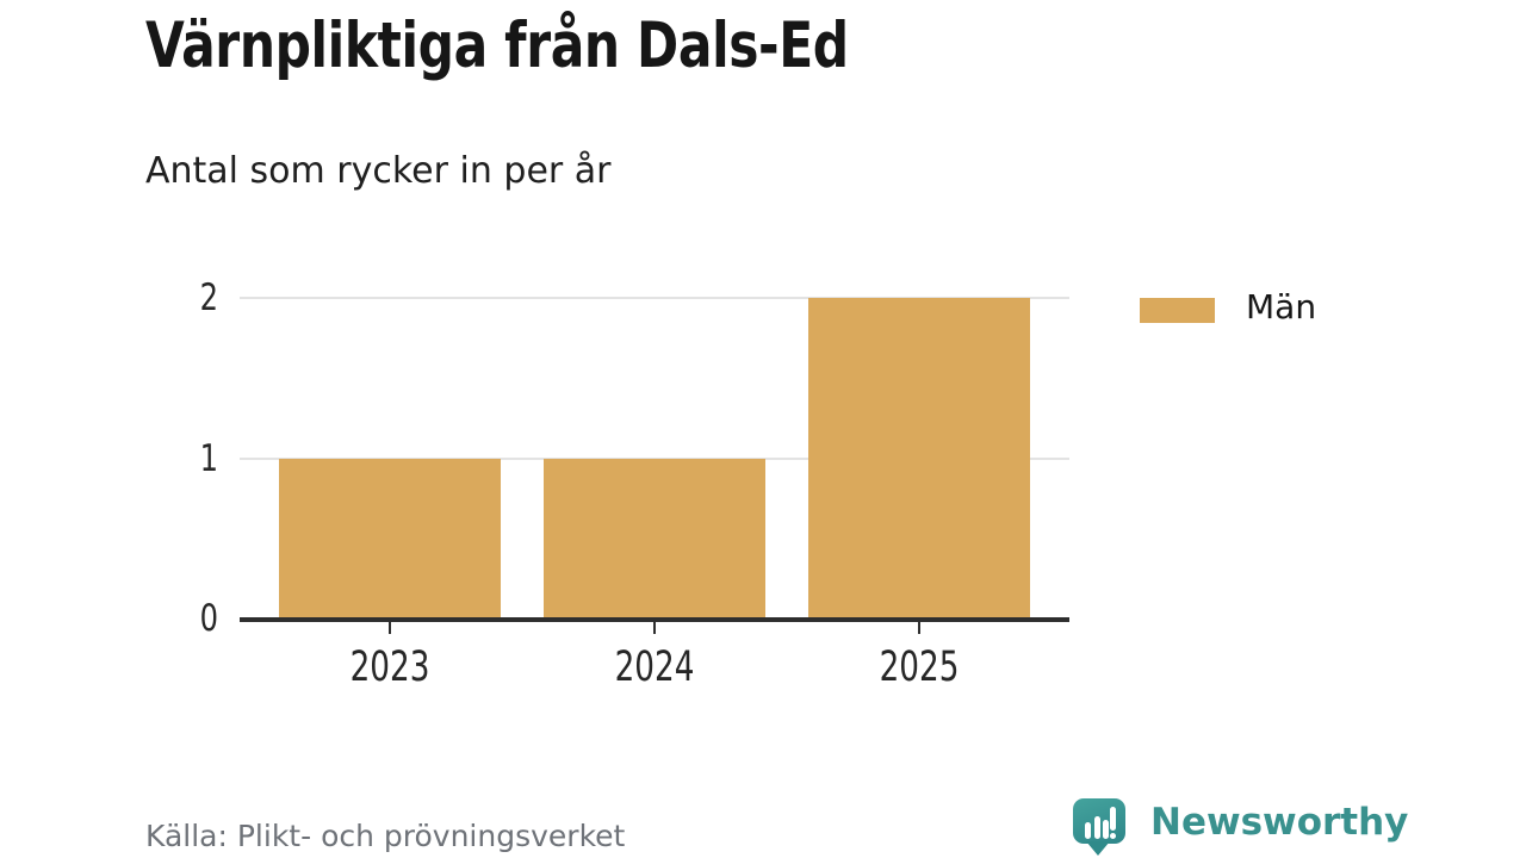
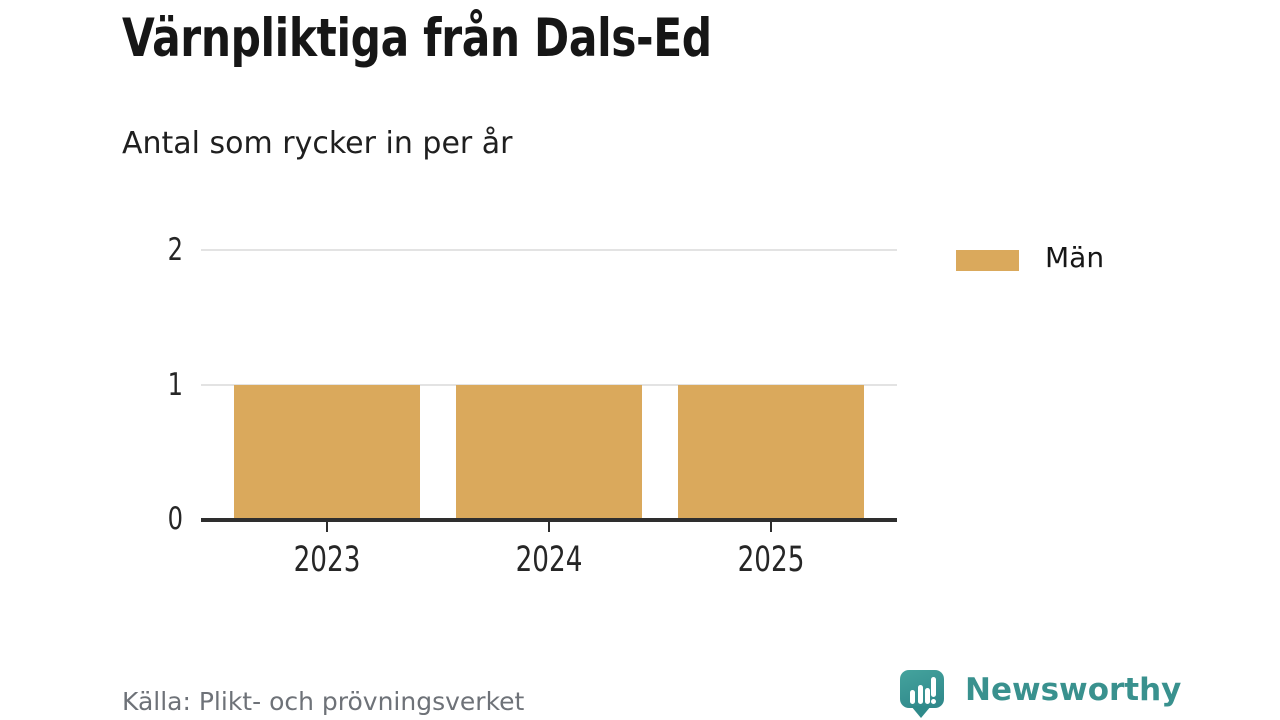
2025: 2 -> 1
